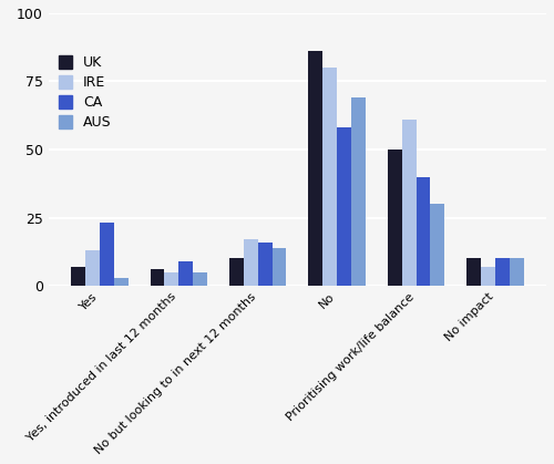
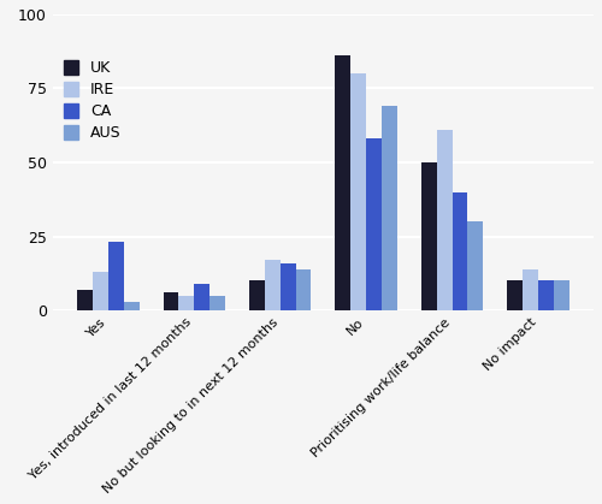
IRE/No impact: 7 -> 14
